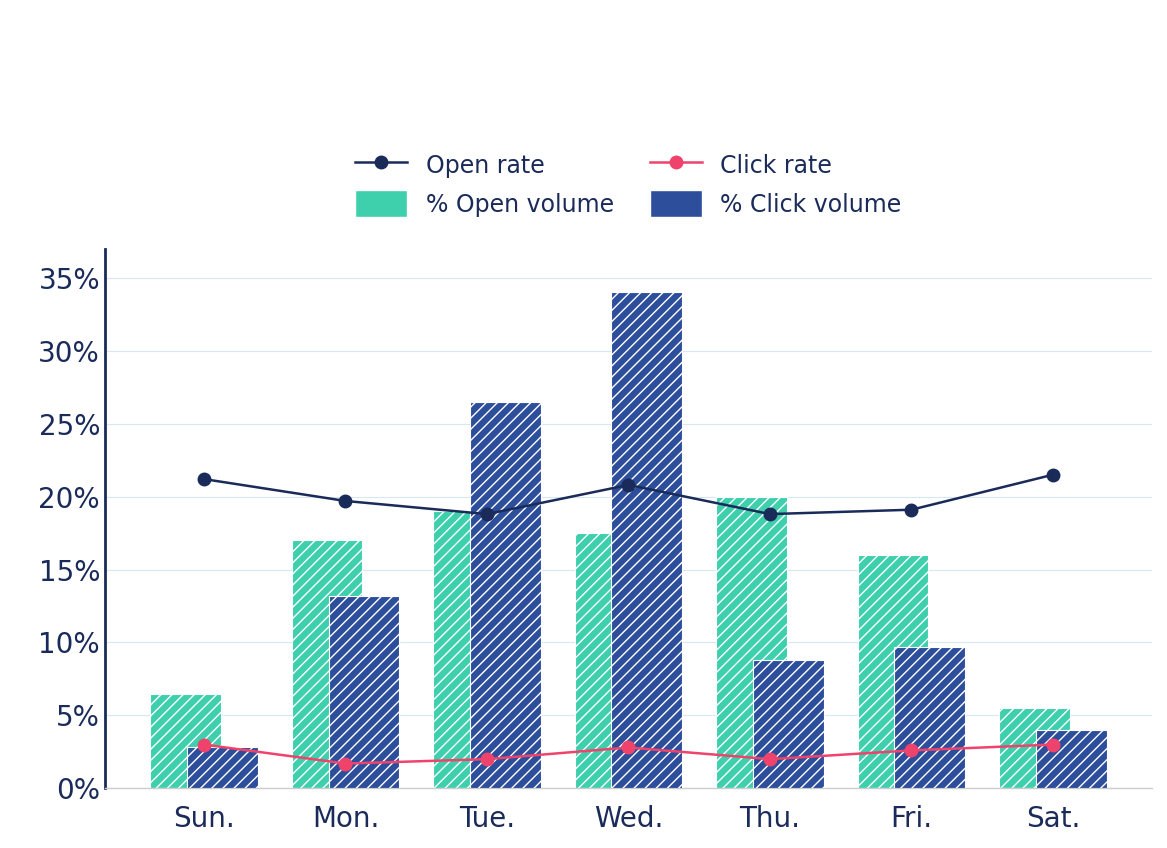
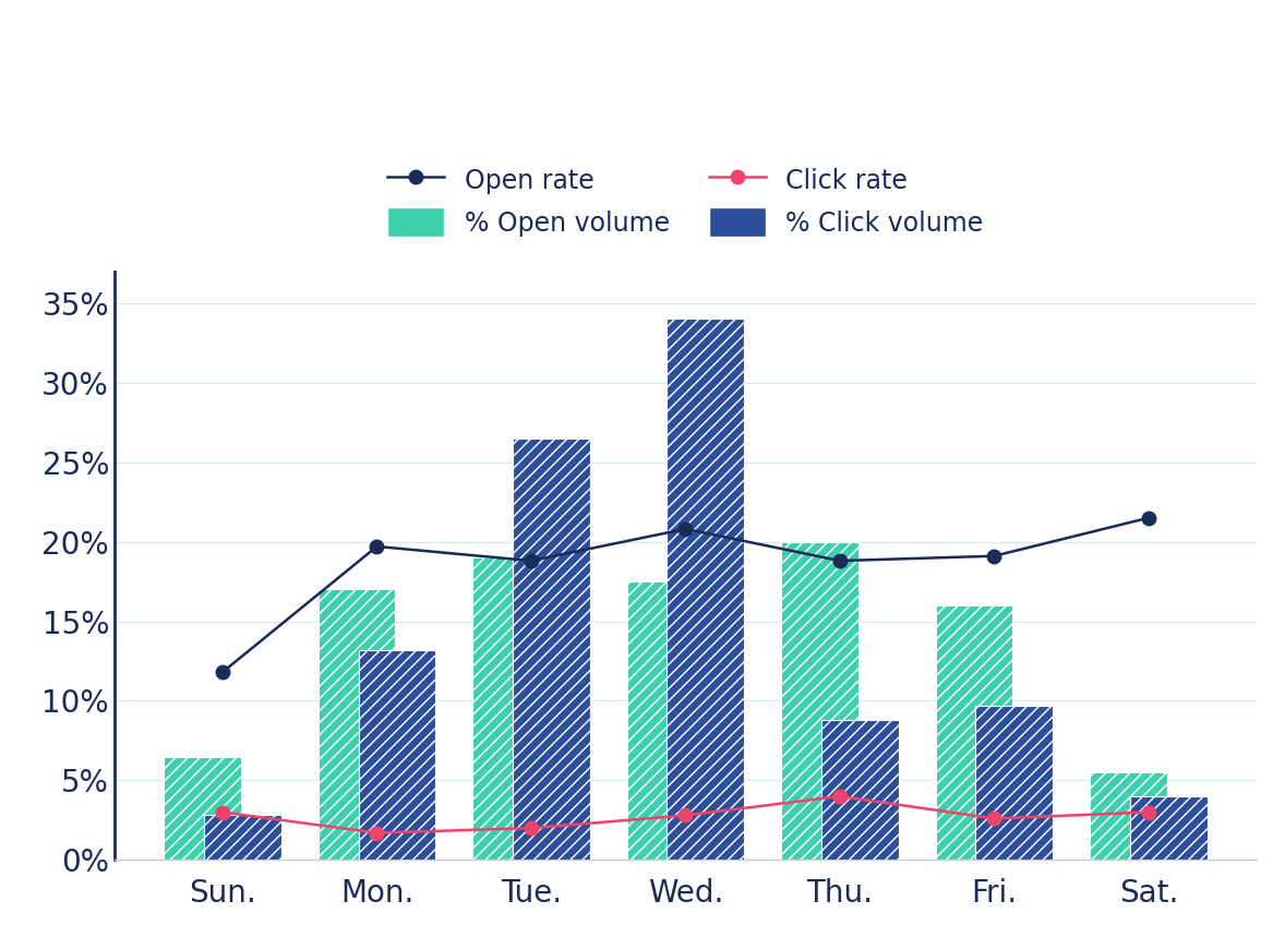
Open rate/Sun.: 21.2% -> 11.8%
Click rate/Thu.: 2.0% -> 4.0%
